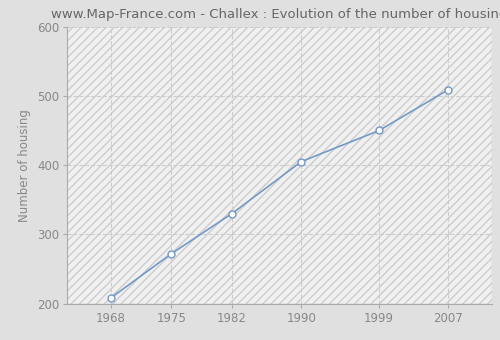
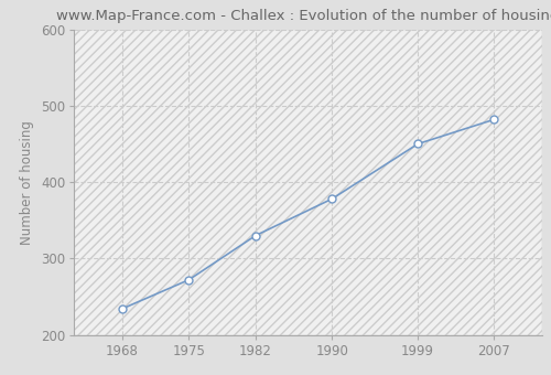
1968: 208 -> 234
1990: 405 -> 378
2007: 509 -> 482
